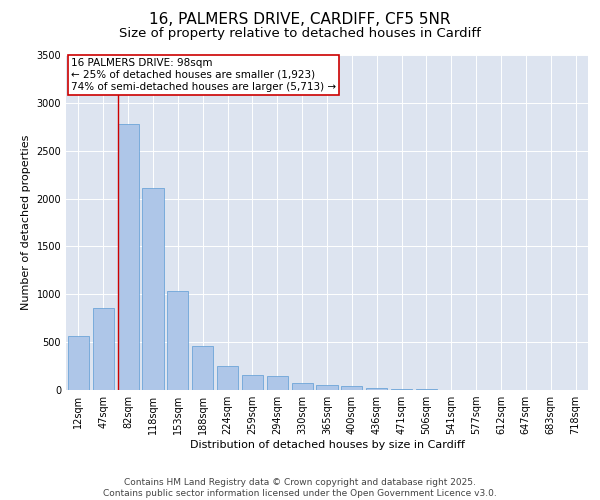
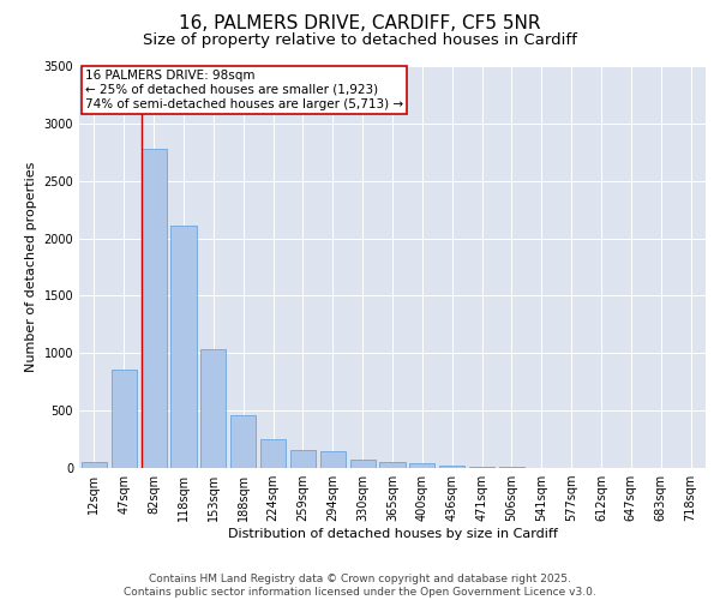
12sqm: 560 -> 60
